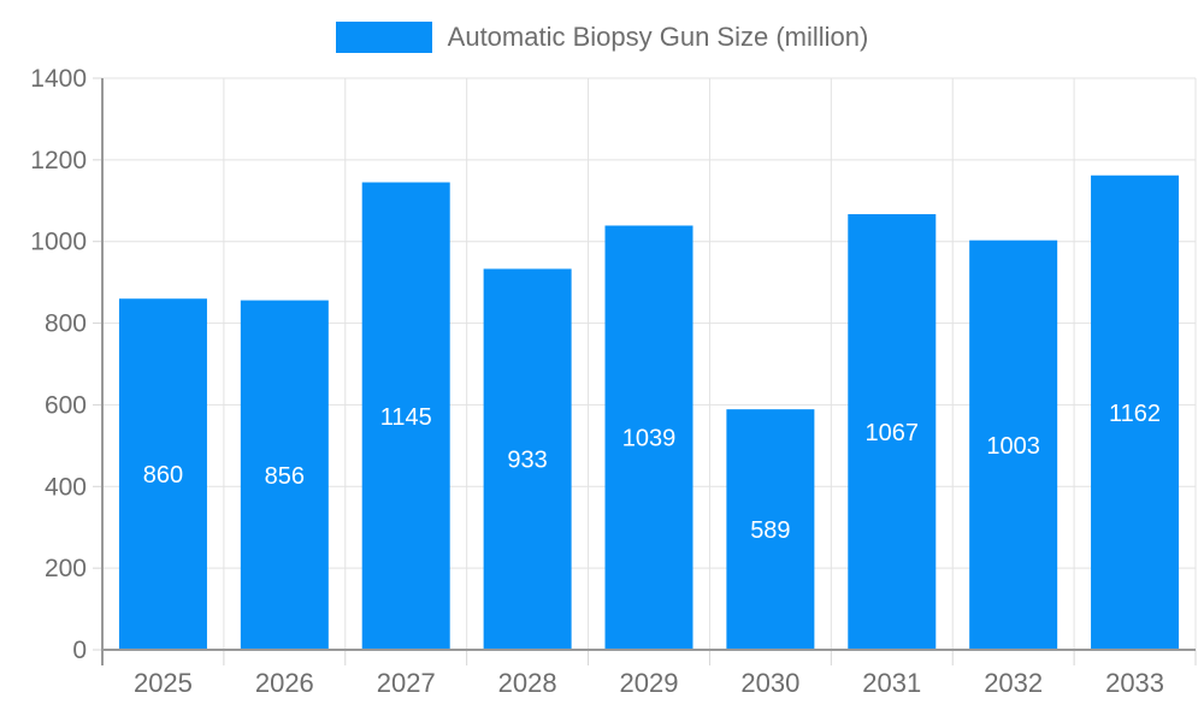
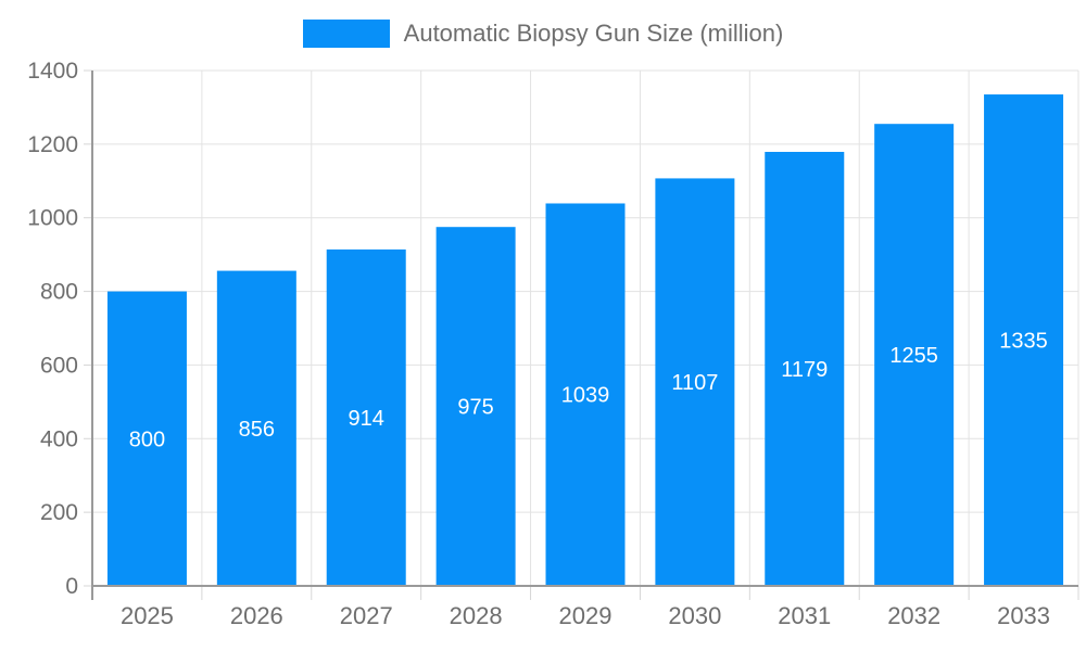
2025: 860 -> 800
2027: 1145 -> 914
2028: 933 -> 975
2030: 589 -> 1107
2031: 1067 -> 1179
2032: 1003 -> 1255
2033: 1162 -> 1335
